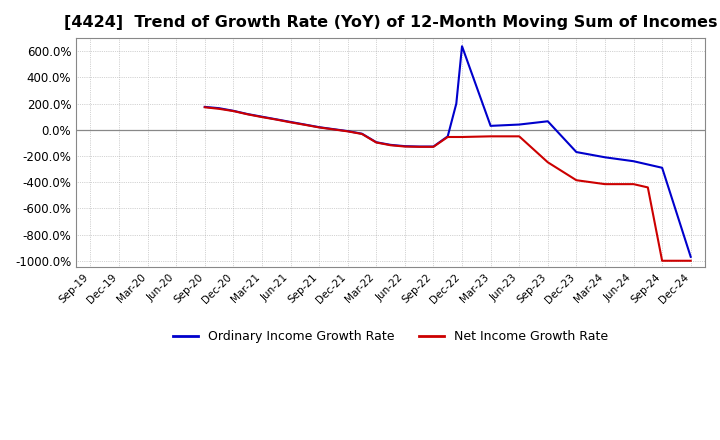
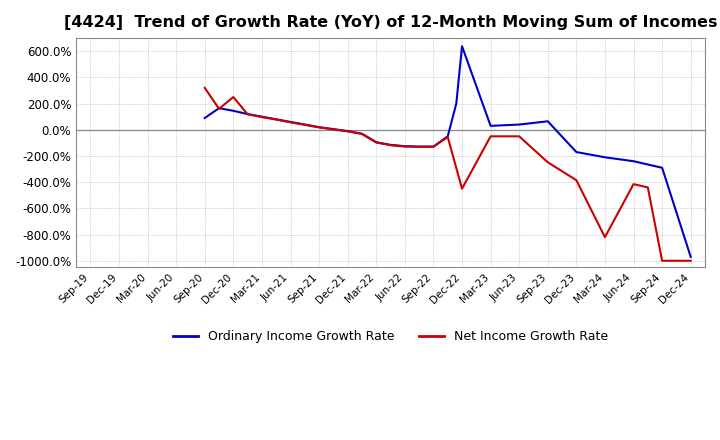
Ordinary Income Growth Rate/Sep-20: 180% -> 90%
Net Income Growth Rate/Sep-20: 170% -> 320%
Net Income Growth Rate/Dec-20: 140% -> 250%
Net Income Growth Rate/Dec-22: -60% -> -450%
Net Income Growth Rate/Mar-24: -420% -> -820%
